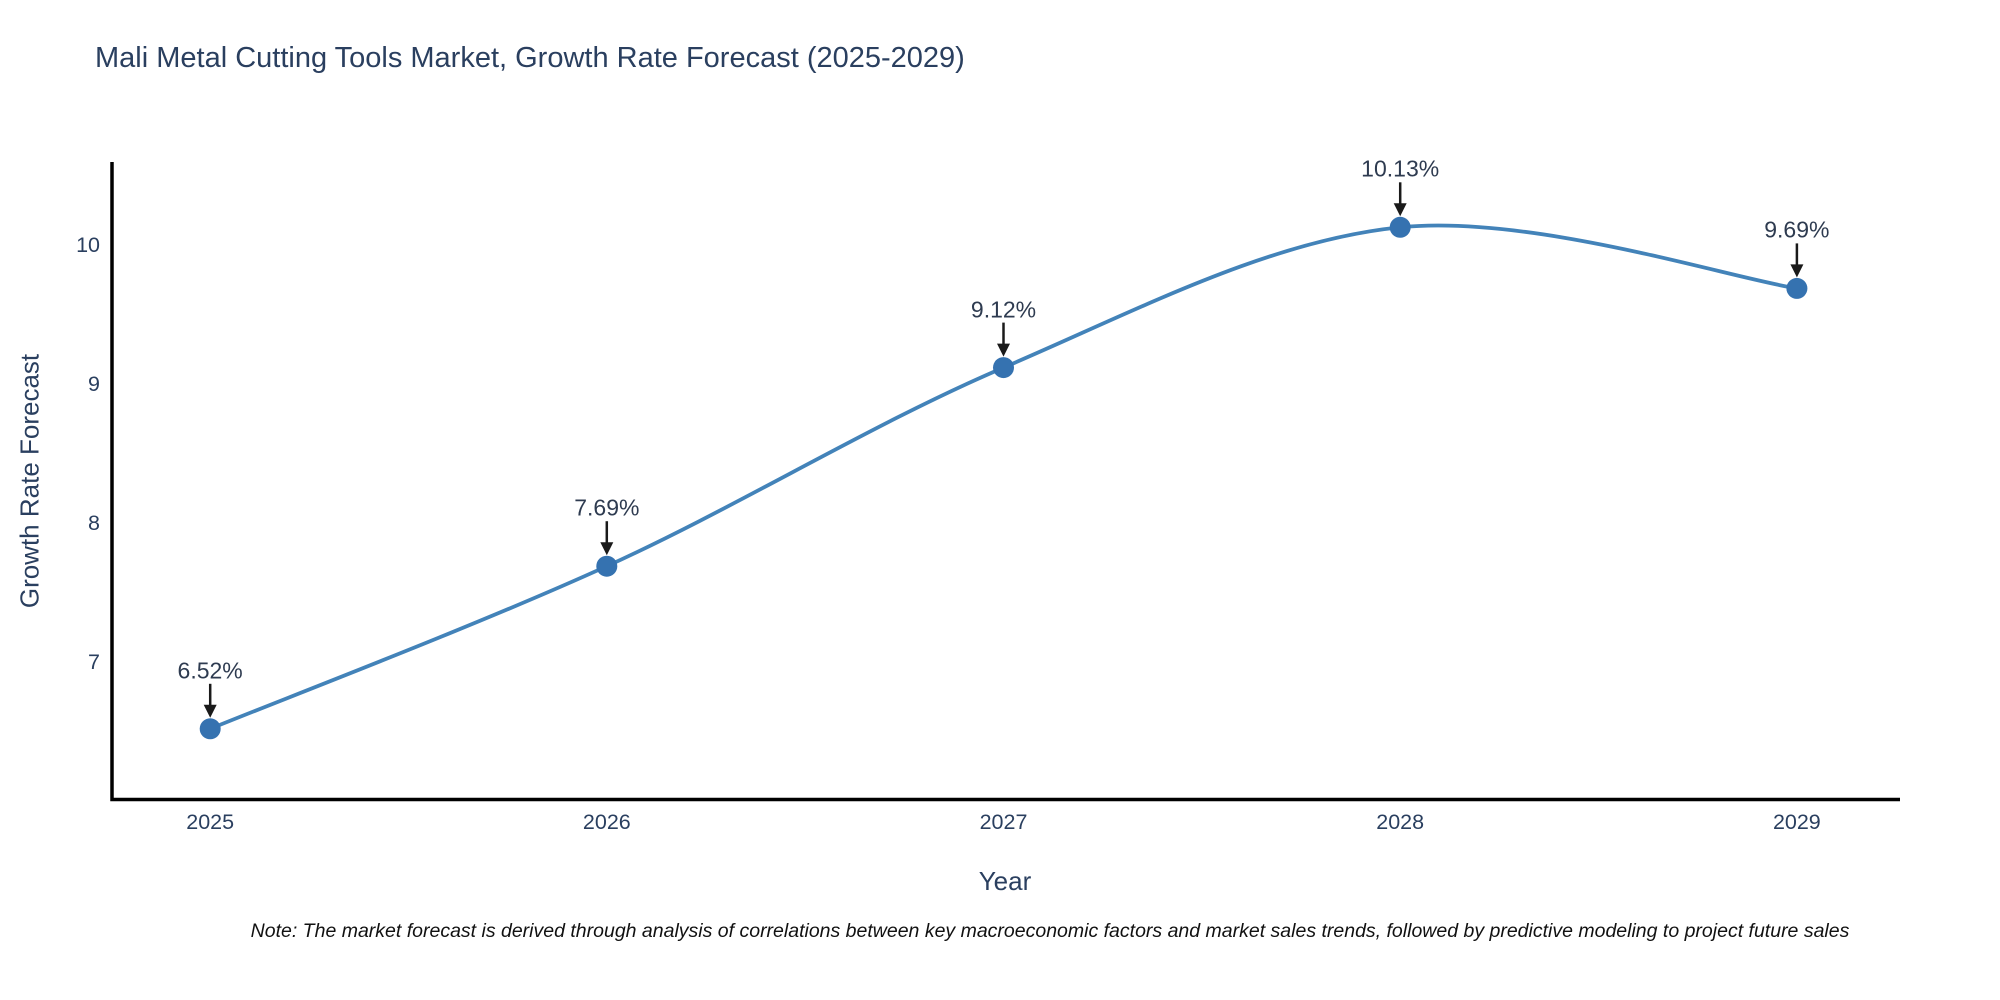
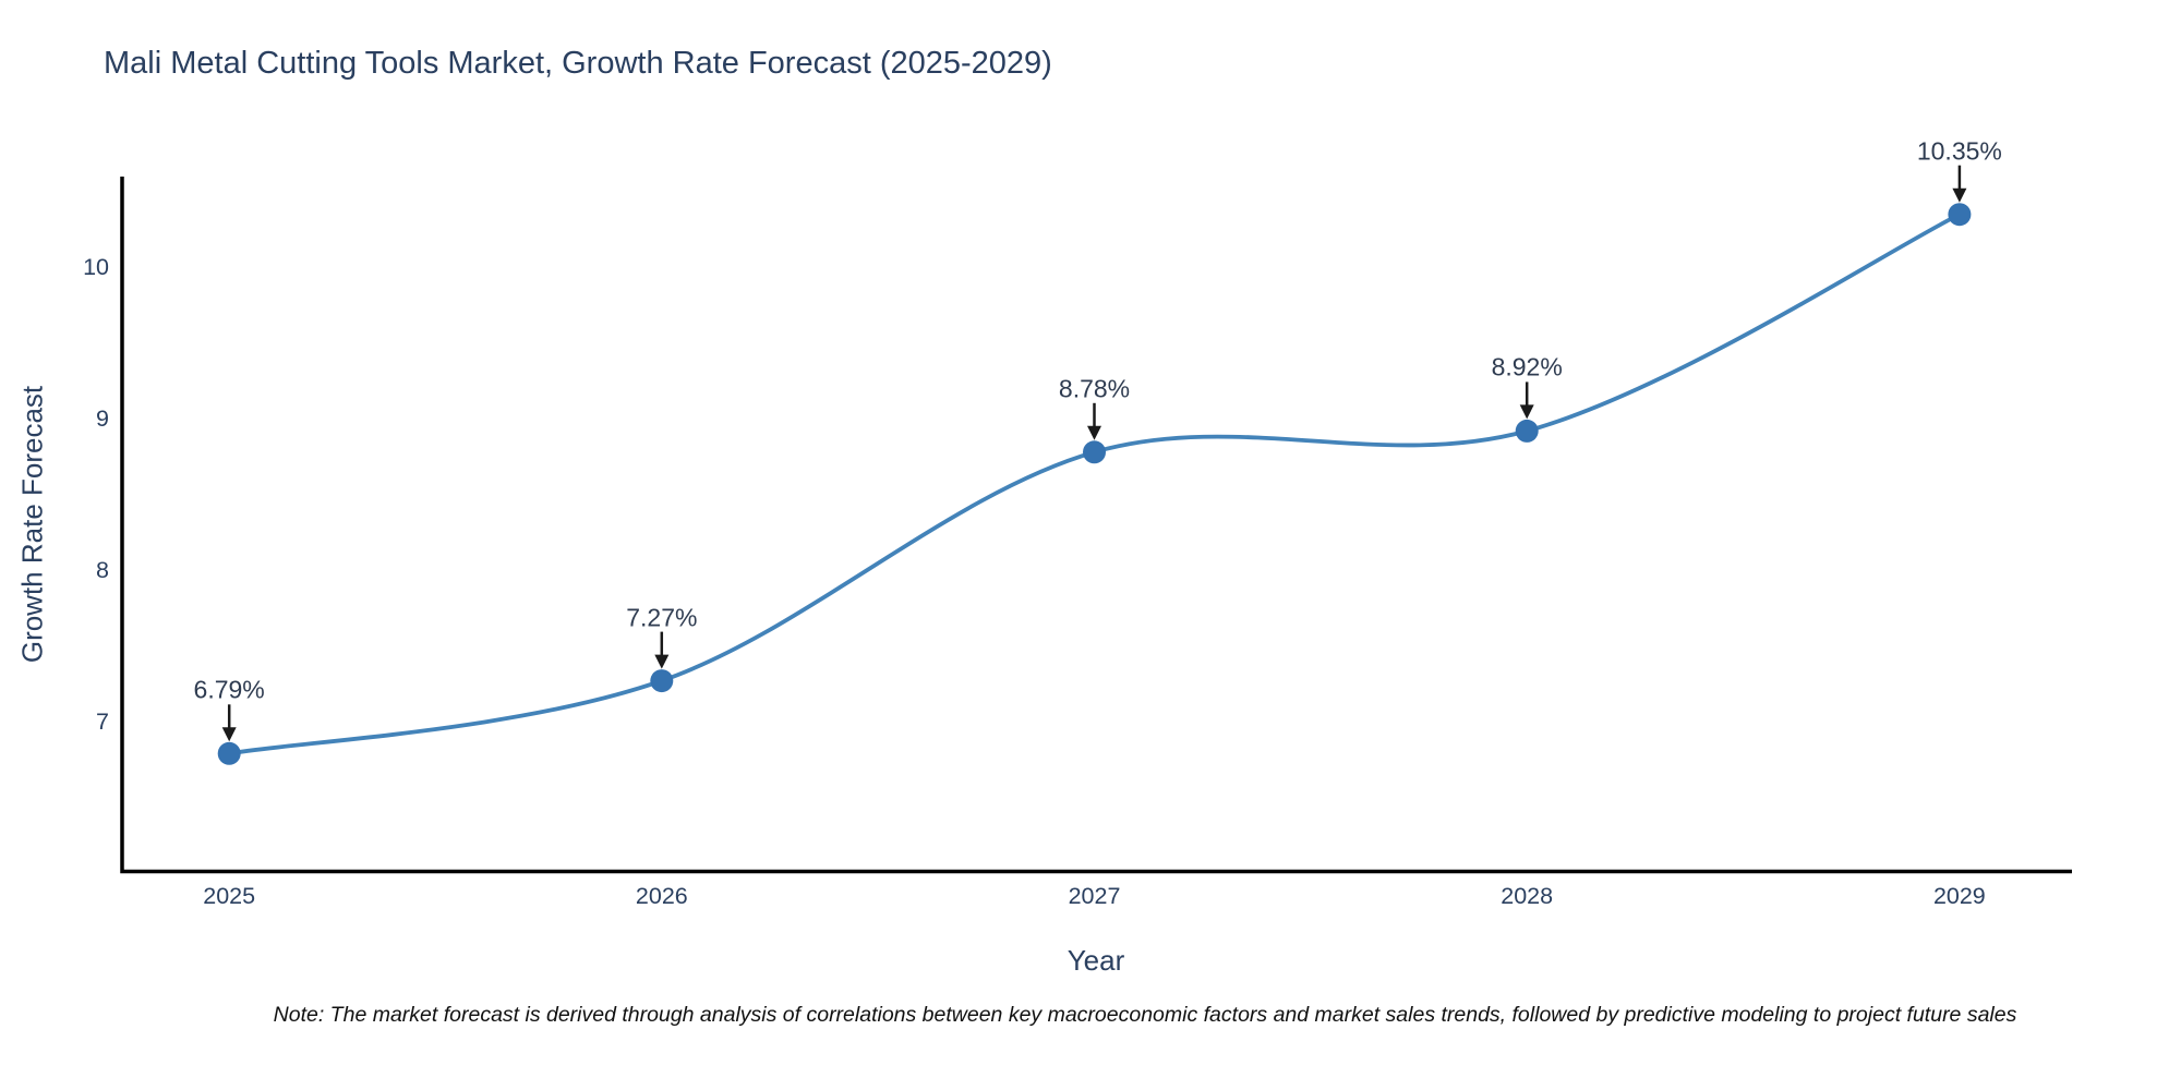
2025: 6.52% -> 6.79%
2026: 7.69% -> 7.27%
2027: 9.12% -> 8.78%
2028: 10.13% -> 8.92%
2029: 9.69% -> 10.35%
